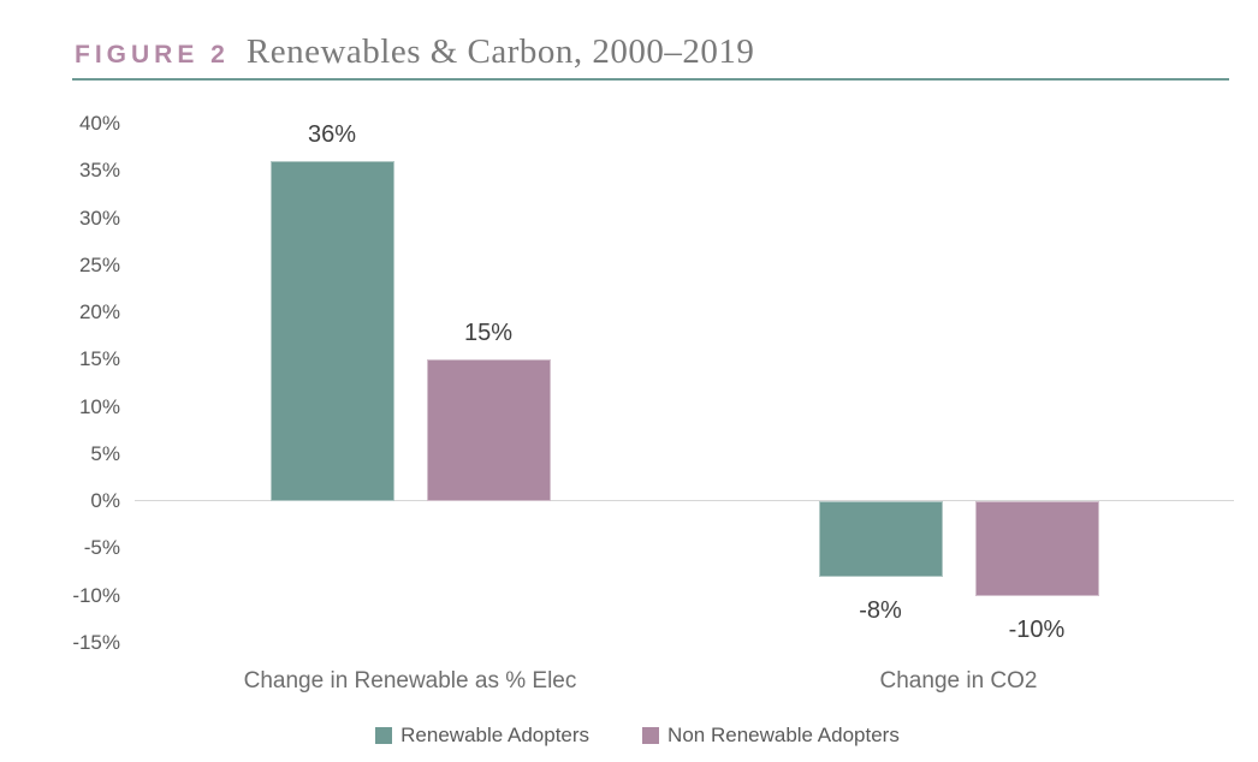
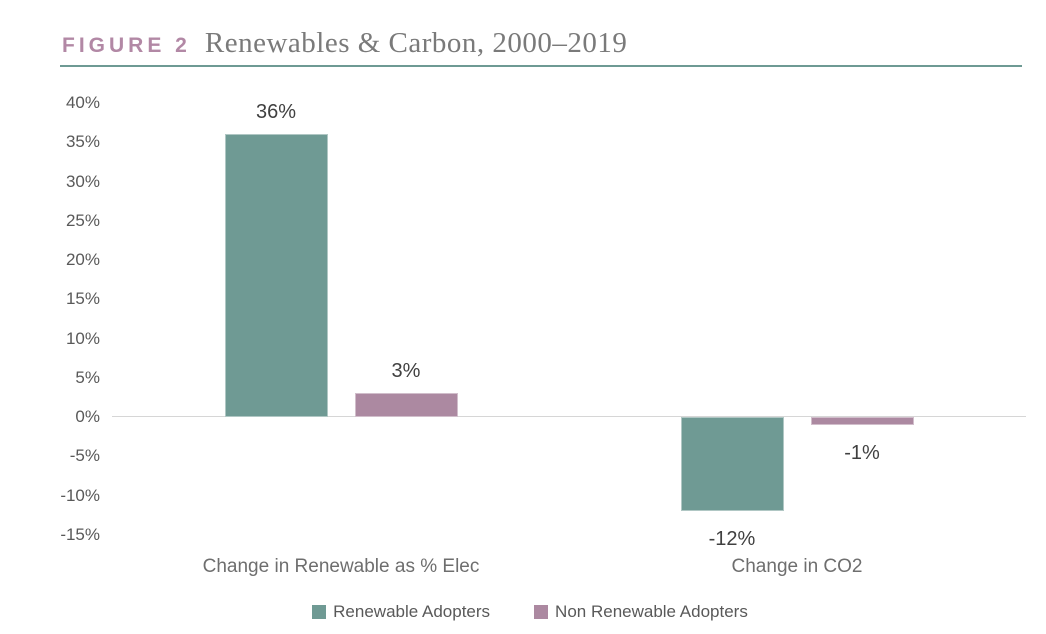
Non Renewable Adopters/Change in Renewable as % Elec: 15% -> 3%
Renewable Adopters/Change in CO2: -8% -> -12%
Non Renewable Adopters/Change in CO2: -10% -> -1%
